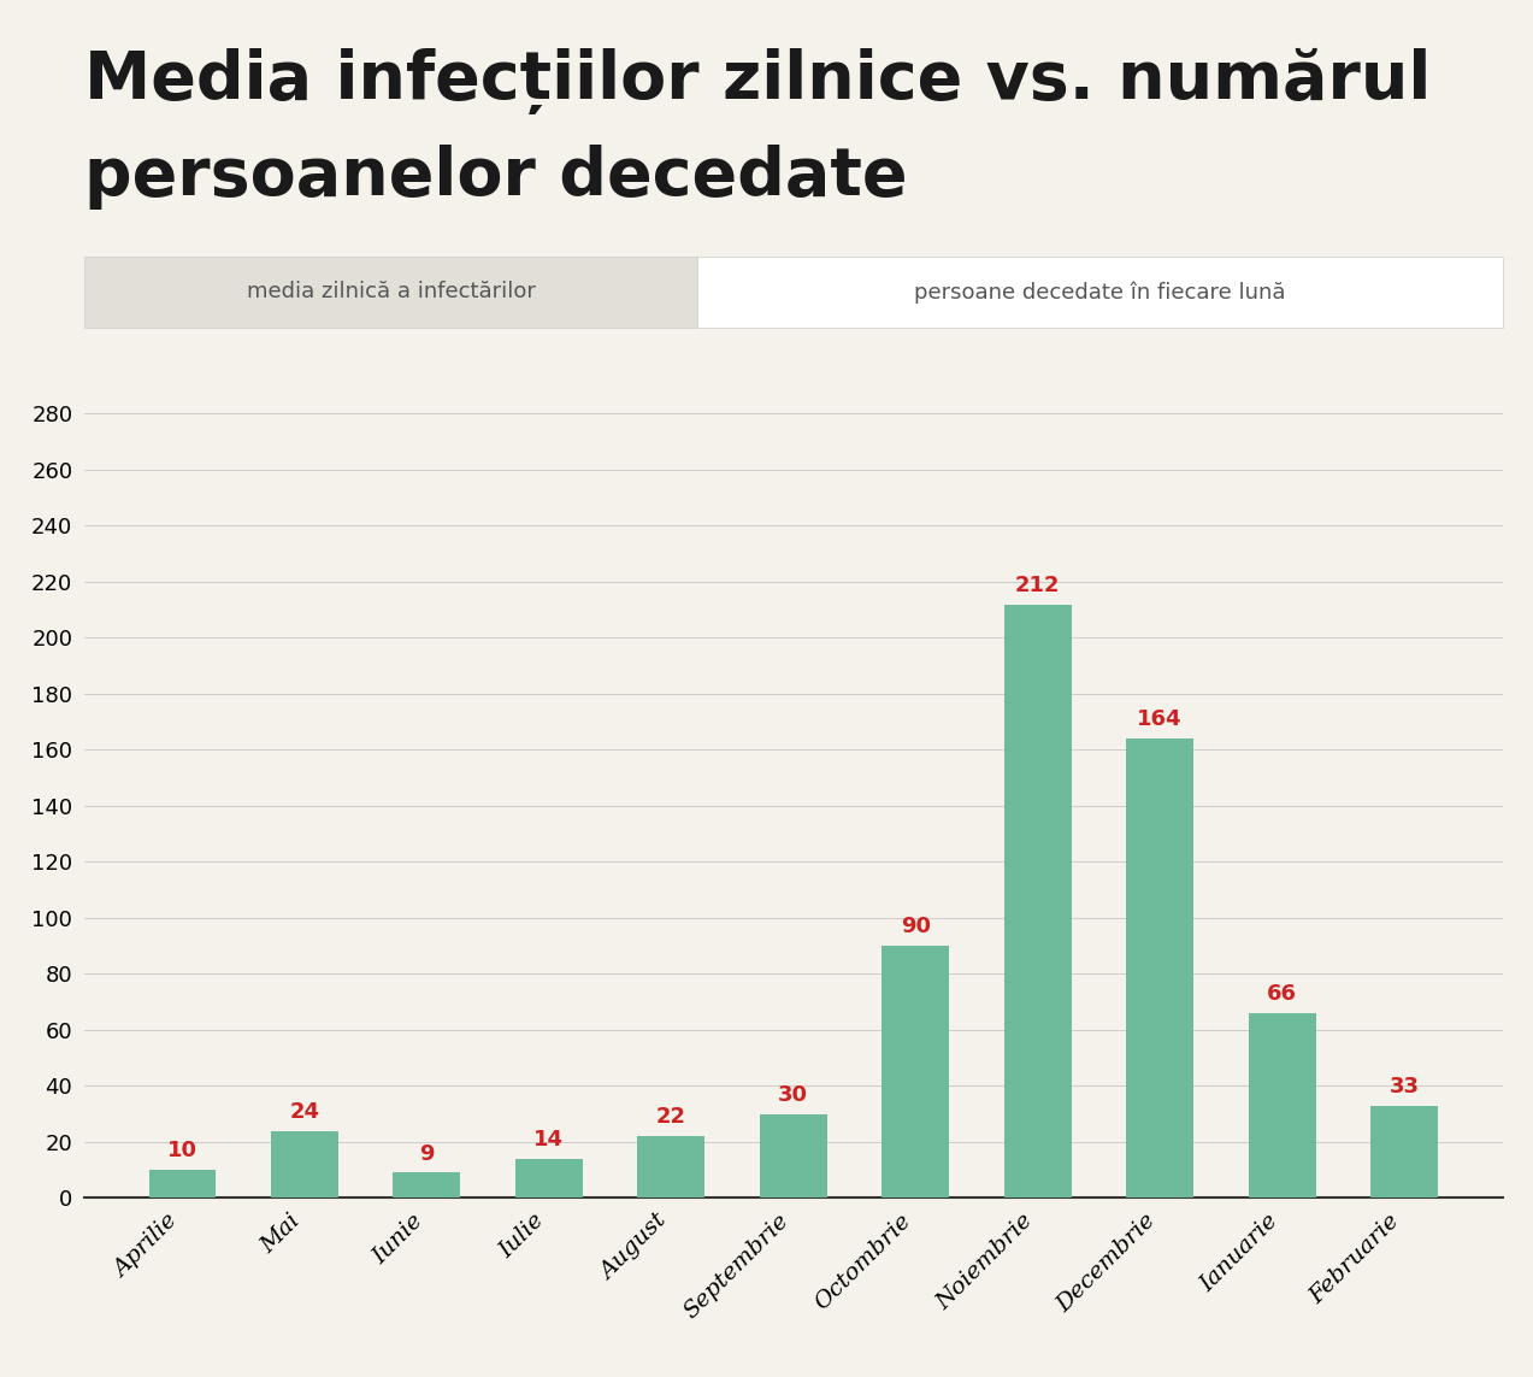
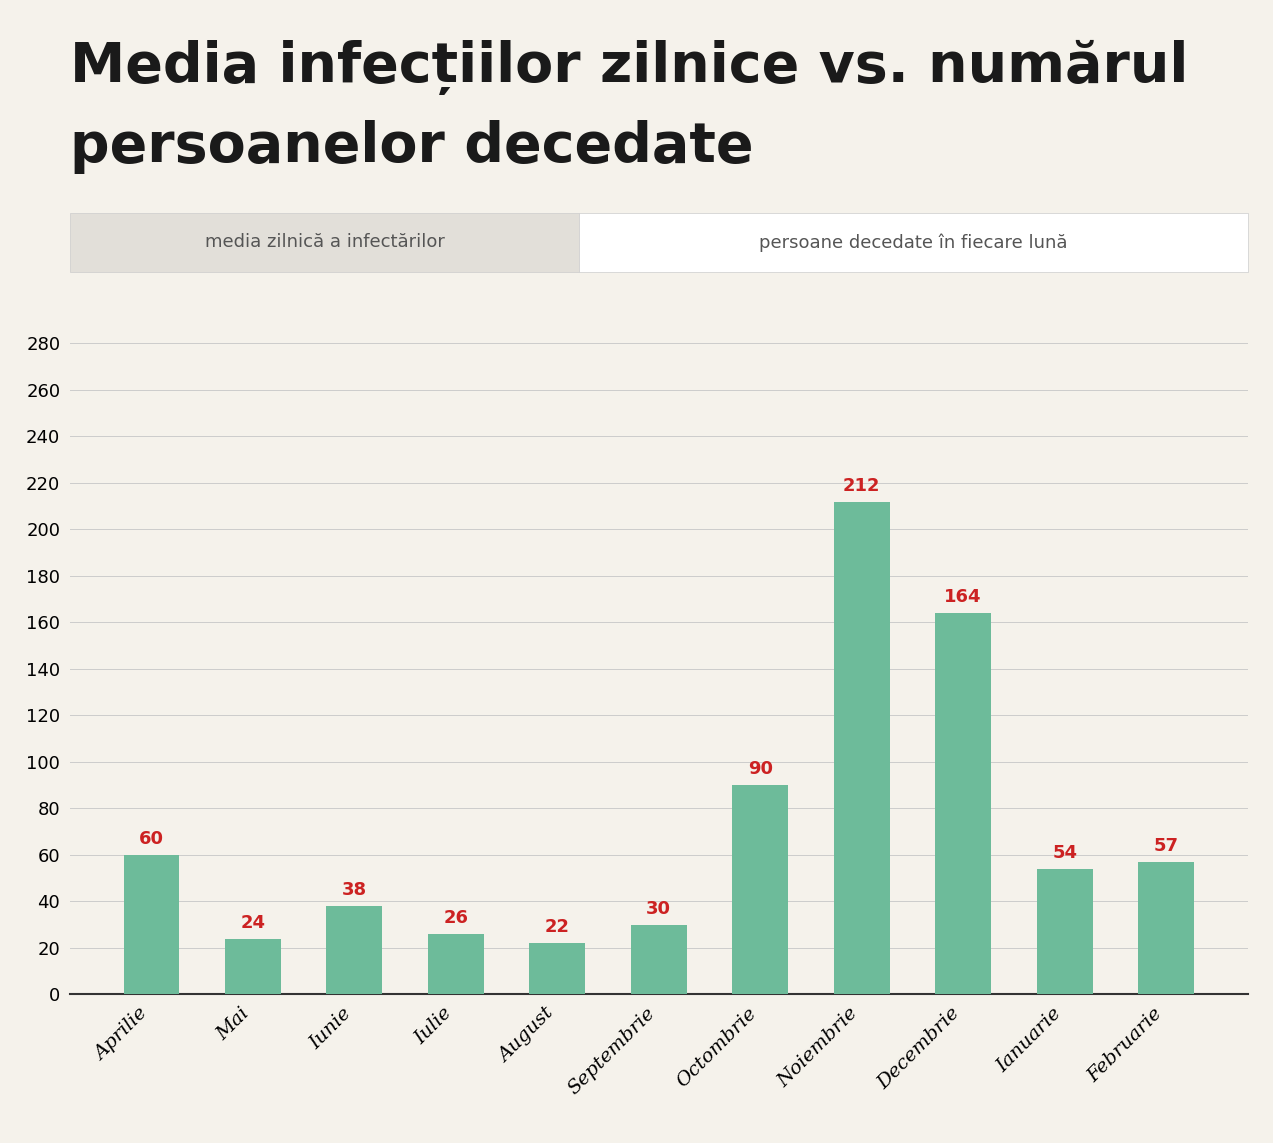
Aprilie: 10 -> 60
Iunie: 9 -> 38
Iulie: 14 -> 26
Ianuarie: 66 -> 54
Februarie: 33 -> 57
